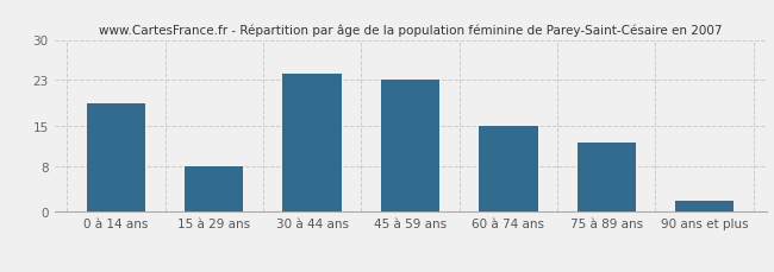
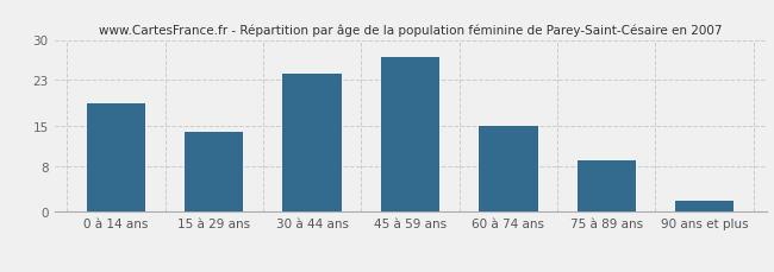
15 à 29 ans: 8 -> 14
45 à 59 ans: 23 -> 27
75 à 89 ans: 12 -> 9
